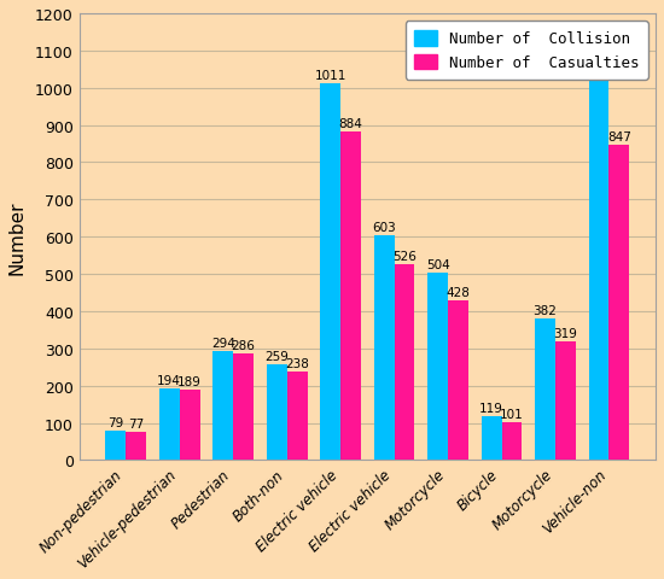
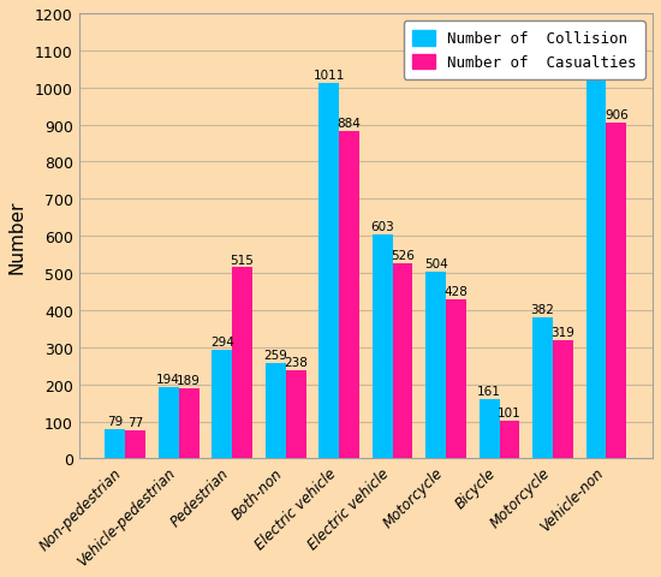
Number of Casualties/Pedestrian: 286 -> 515
Number of Collision/Bicycle: 119 -> 161
Number of Casualties/Vehicle-non: 847 -> 906
